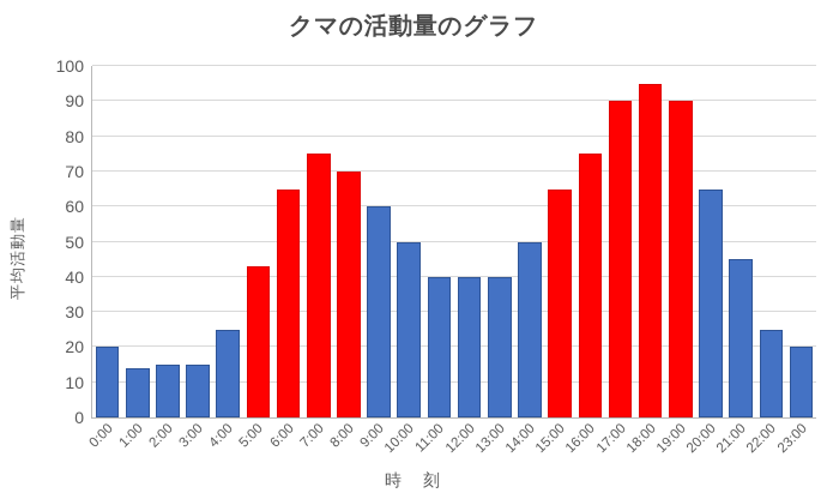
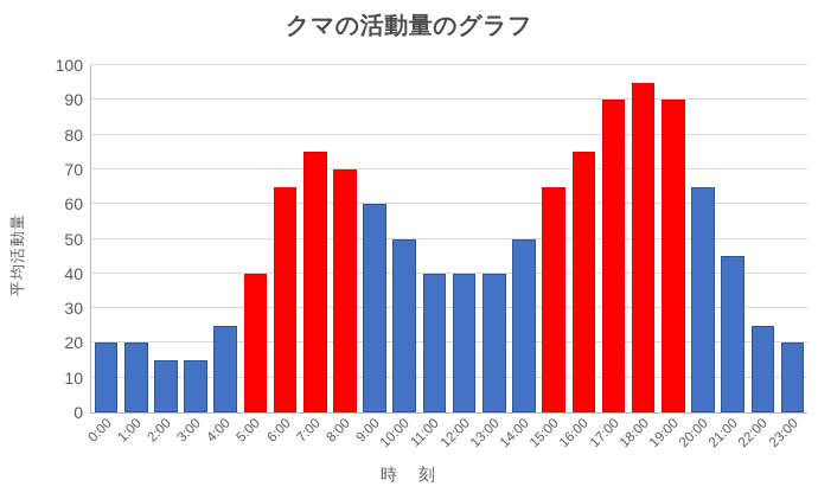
1:00: 14 -> 20
5:00: 43 -> 40
